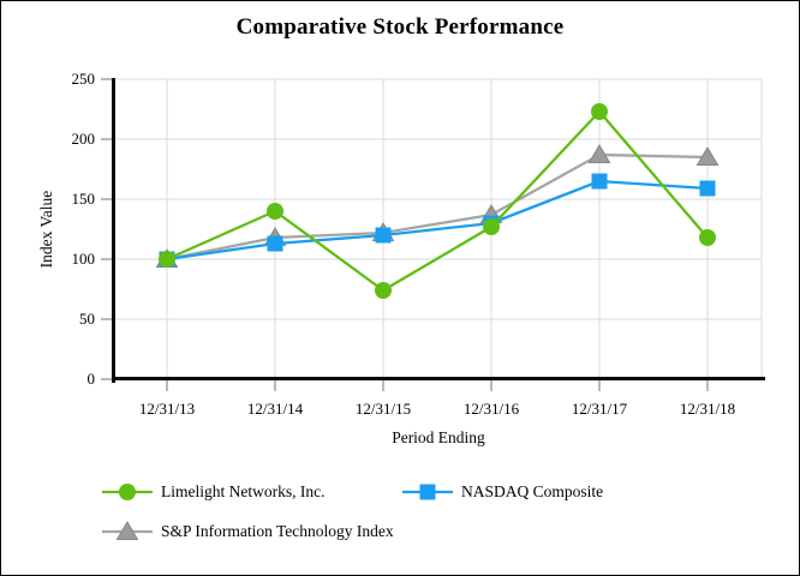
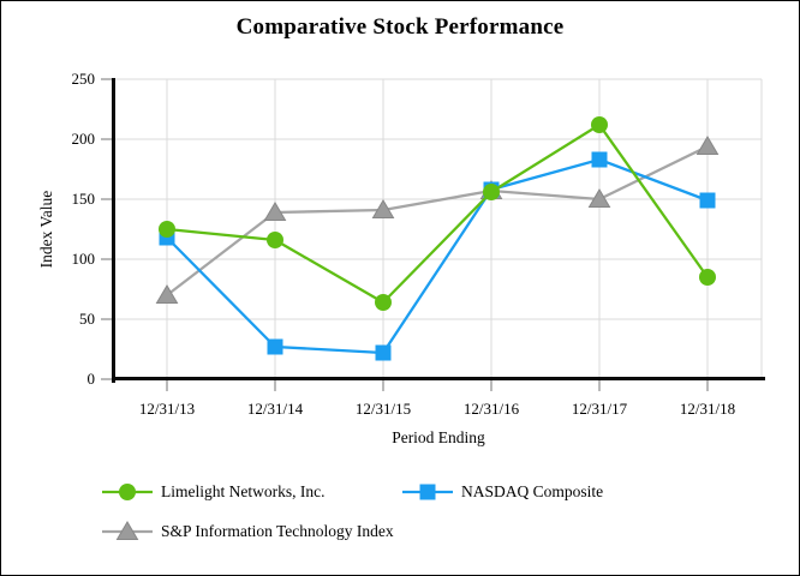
Limelight Networks, Inc./12/31/13: 100 -> 125
NASDAQ Composite/12/31/13: 100 -> 118
S&P Information Technology Index/12/31/13: 100 -> 70
Limelight Networks, Inc./12/31/14: 140 -> 116
NASDAQ Composite/12/31/14: 113 -> 27
S&P Information Technology Index/12/31/14: 118 -> 139
Limelight Networks, Inc./12/31/15: 74 -> 64
NASDAQ Composite/12/31/15: 120 -> 22
S&P Information Technology Index/12/31/15: 122 -> 141
Limelight Networks, Inc./12/31/16: 127 -> 156
NASDAQ Composite/12/31/16: 130 -> 158
S&P Information Technology Index/12/31/16: 137 -> 157
Limelight Networks, Inc./12/31/17: 223 -> 212
NASDAQ Composite/12/31/17: 165 -> 183
S&P Information Technology Index/12/31/17: 187 -> 150
Limelight Networks, Inc./12/31/18: 118 -> 85
NASDAQ Composite/12/31/18: 159 -> 149
S&P Information Technology Index/12/31/18: 185 -> 194
